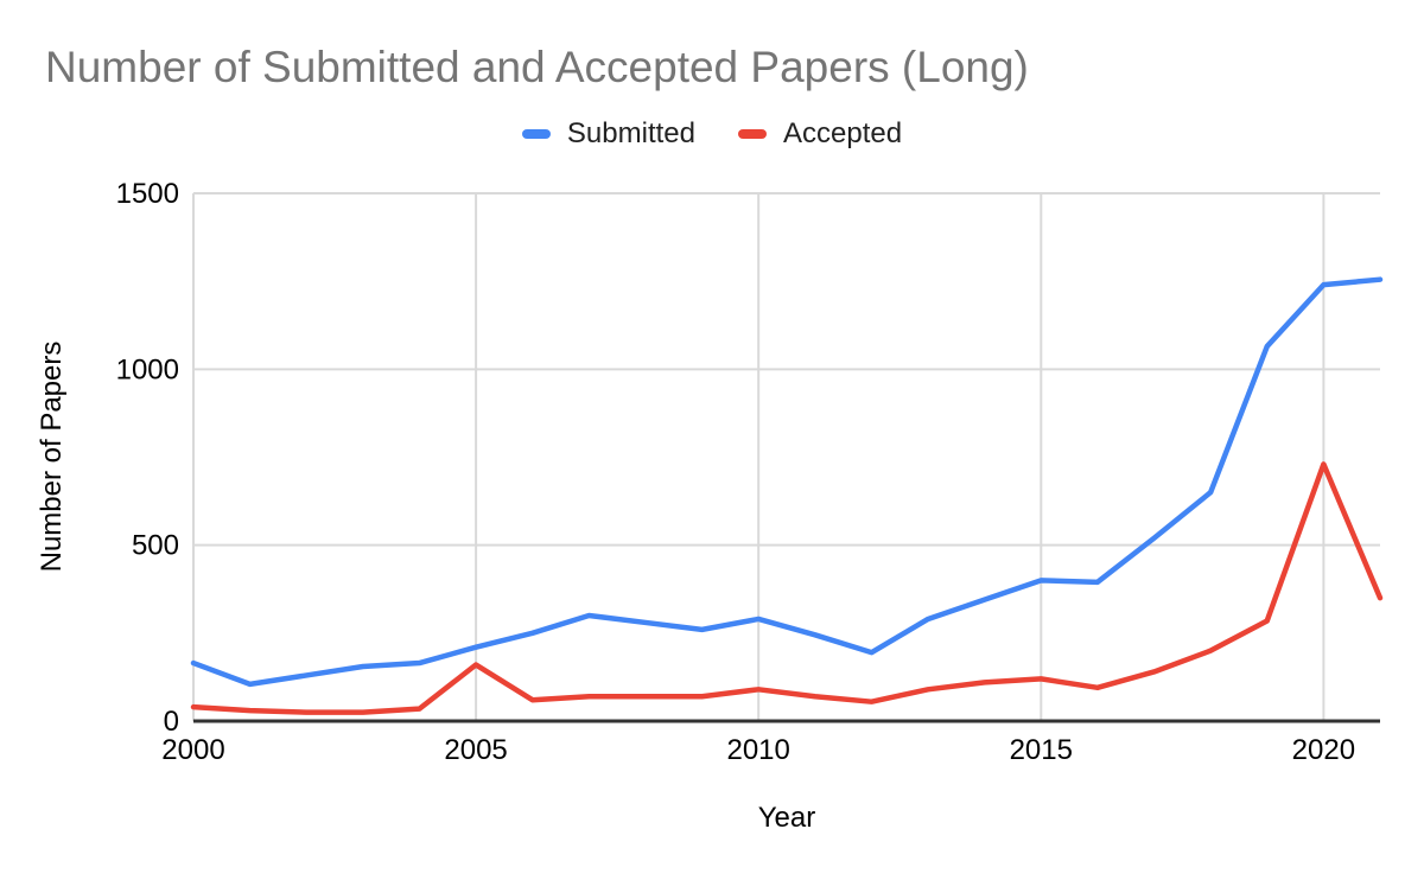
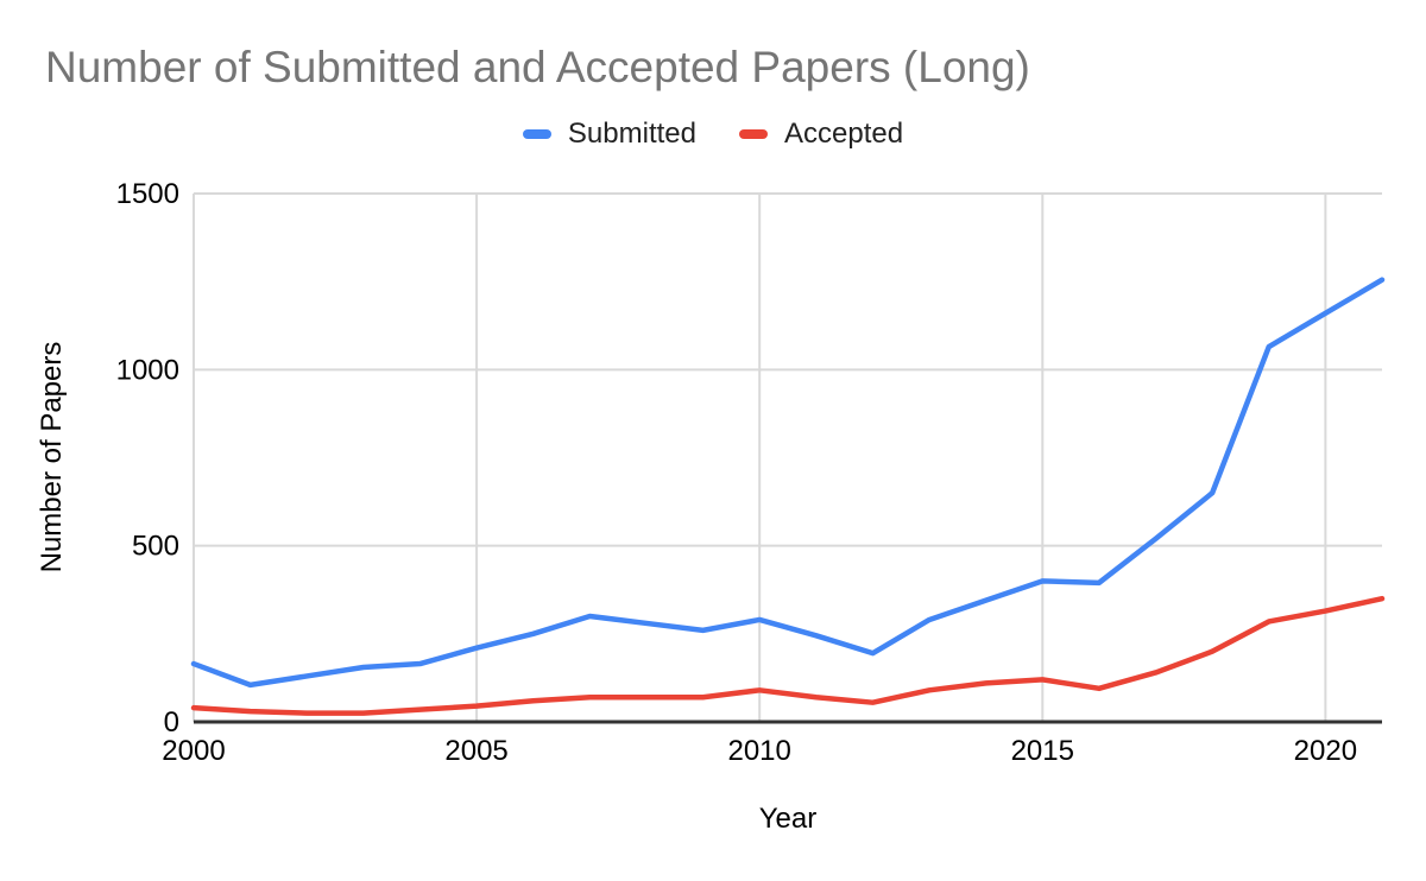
Accepted/2005: 160 -> 40
Submitted/2020: 1240 -> 1160
Accepted/2020: 730 -> 320
